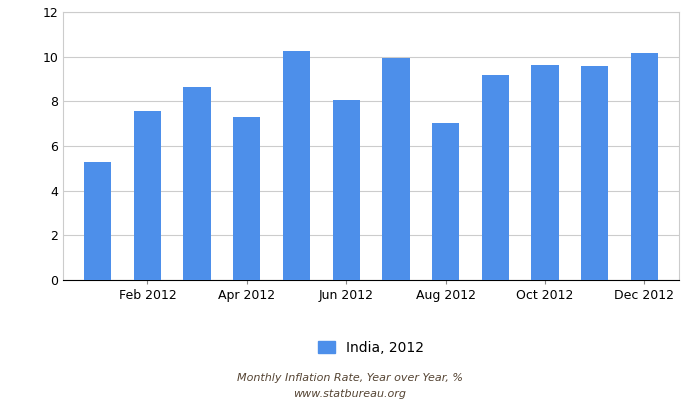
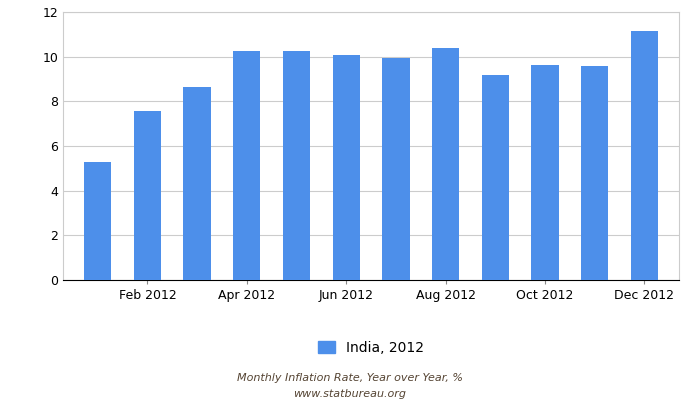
Apr 2012: 7.30 -> 10.26
Jun 2012: 8.05 -> 10.09
Aug 2012: 7.05 -> 10.37
Dec 2012: 10.15 -> 11.17
